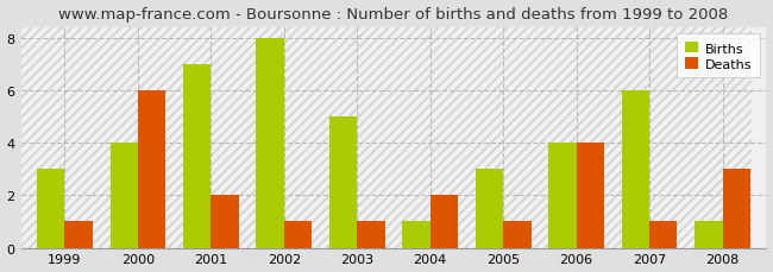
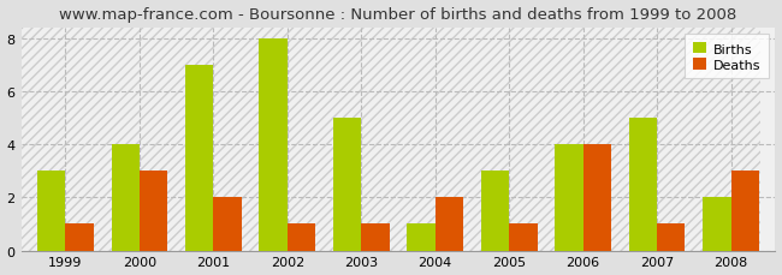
Deaths/2000: 6 -> 3
Births/2007: 6 -> 5
Births/2008: 1 -> 2
